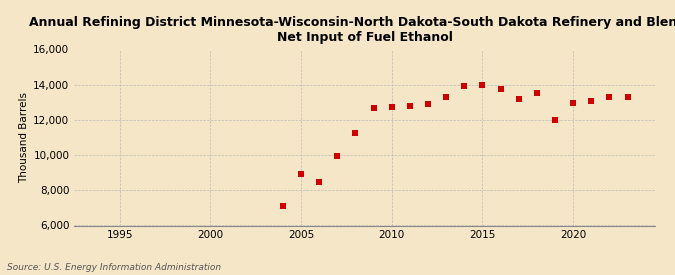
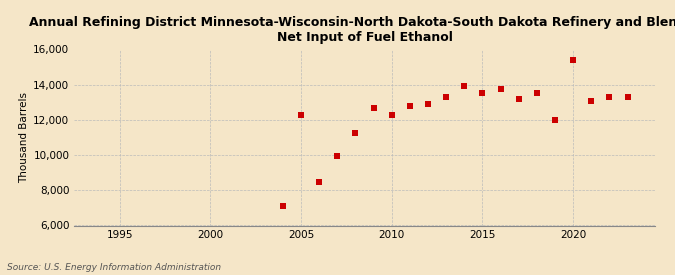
2005: 8,900 -> 12,300
2010: 12,800 -> 12,300
2015: 14,000 -> 13,500
2020: 13,000 -> 15,400
